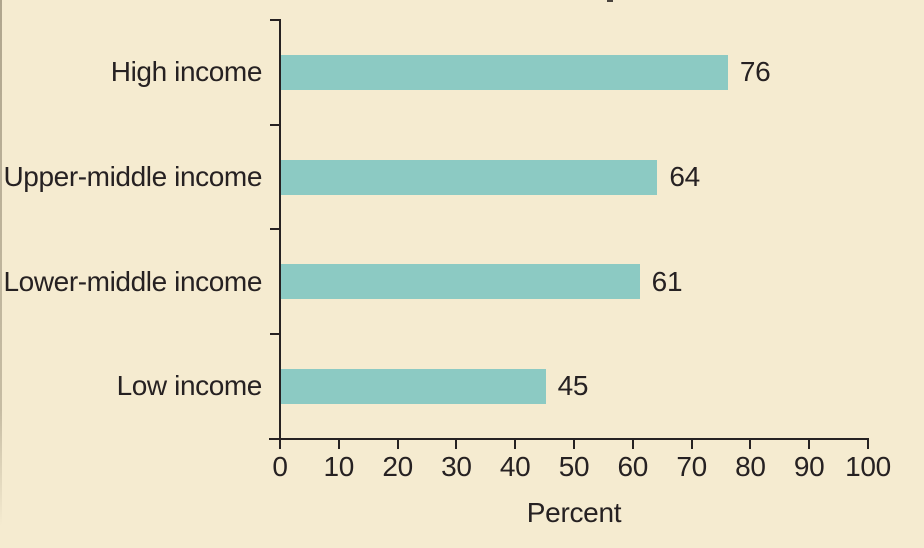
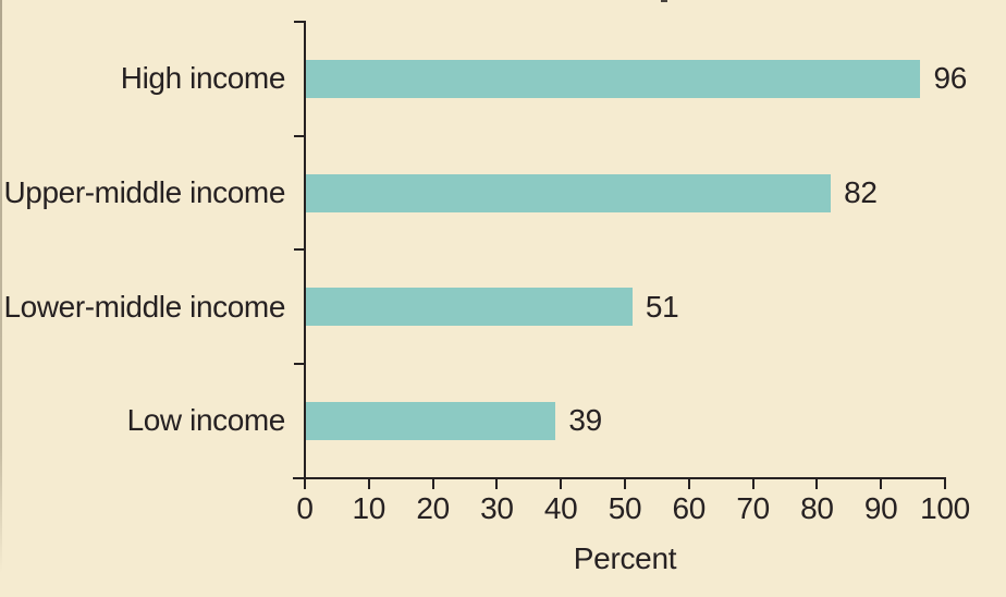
High income: 76 -> 96
Upper-middle income: 64 -> 82
Lower-middle income: 61 -> 51
Low income: 45 -> 39
